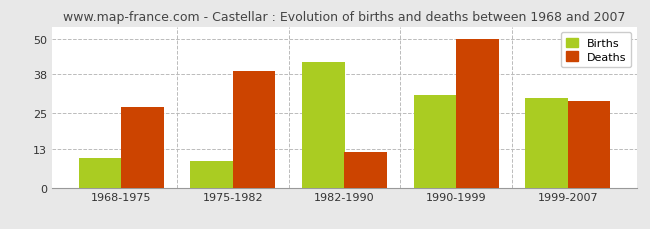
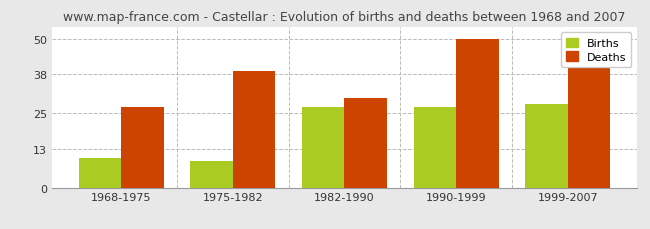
Births/1982-1990: 42 -> 27
Deaths/1982-1990: 12 -> 30
Births/1990-1999: 31 -> 27
Births/1999-2007: 30 -> 28
Deaths/1999-2007: 29 -> 40
